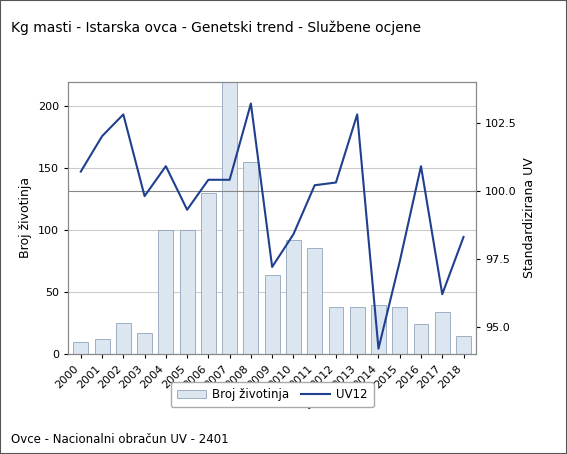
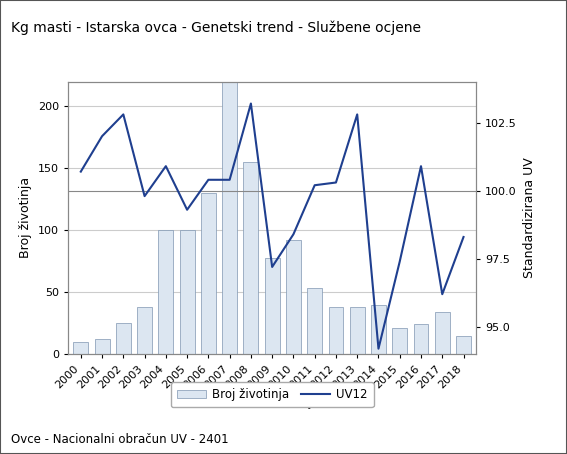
Broj životinja/2003: 17 -> 38
Broj životinja/2009: 64 -> 78
Broj životinja/2011: 86 -> 53
Broj životinja/2015: 38 -> 21
